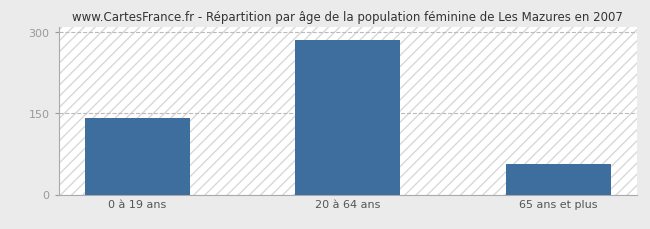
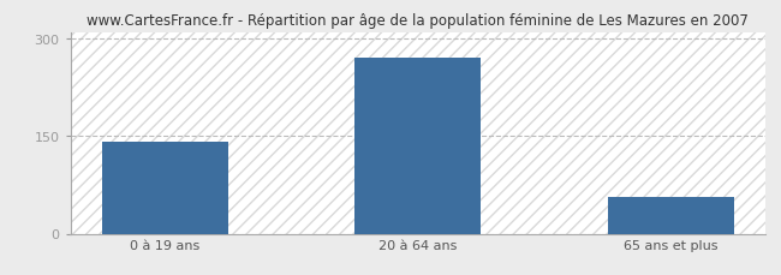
20 à 64 ans: 285 -> 270
